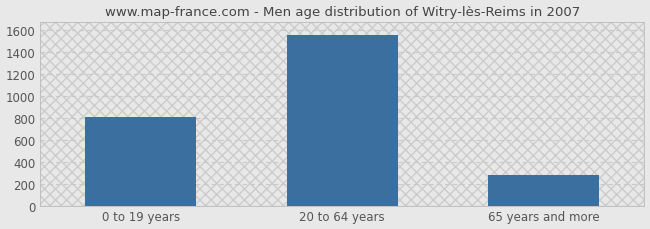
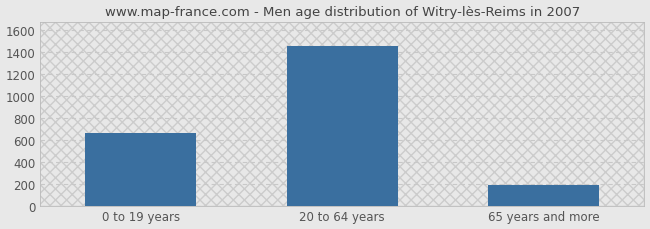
0 to 19 years: 810 -> 660
20 to 64 years: 1560 -> 1460
65 years and more: 280 -> 190
